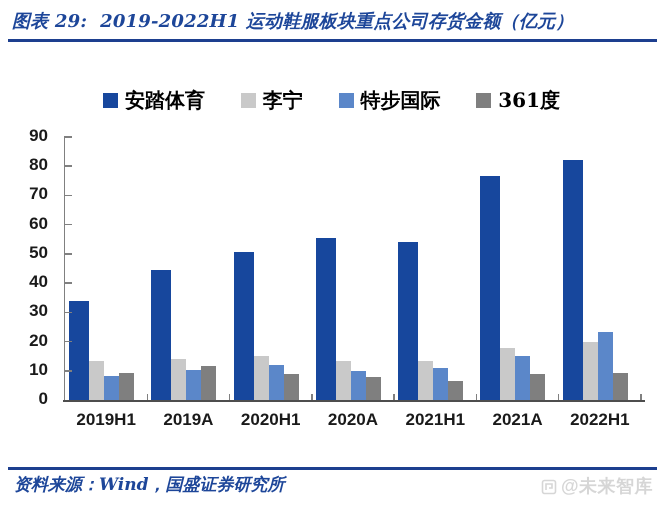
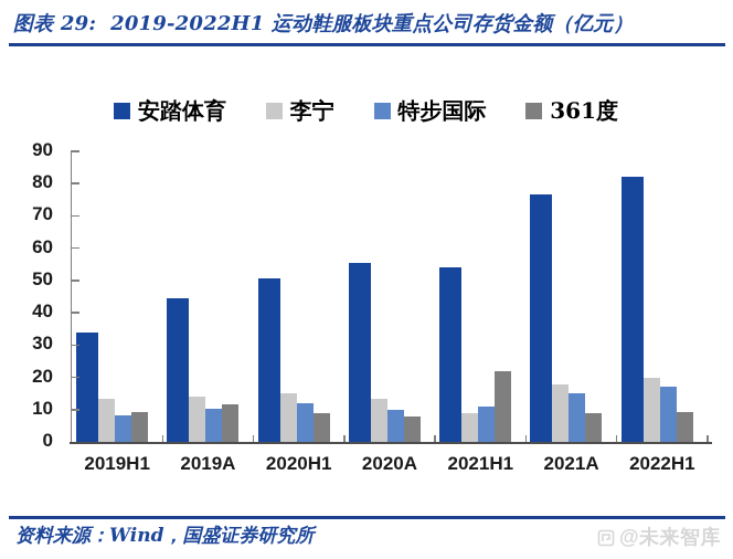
李宁/2021H1: 13 -> 9
361度/2021H1: 6 -> 22
特步国际/2022H1: 23 -> 17
